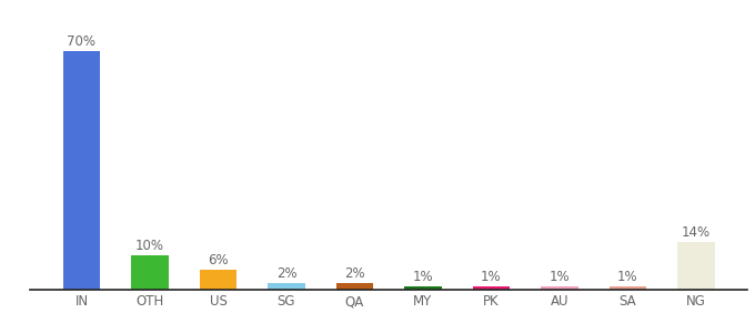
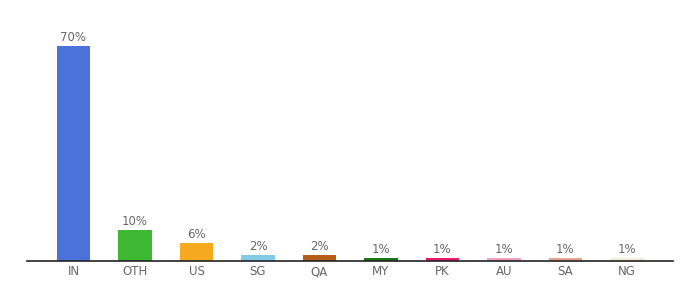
NG: 14% -> 1%
